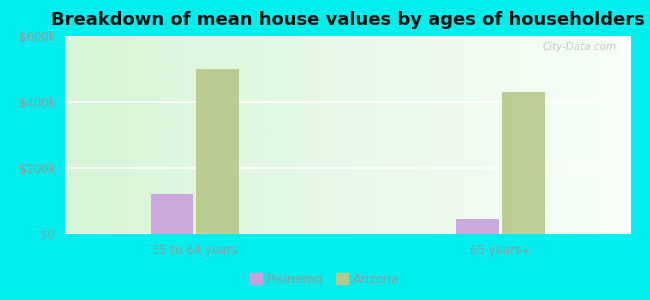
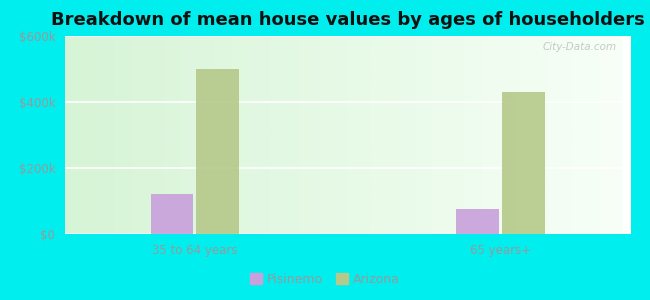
Pisinemo/65 years+: $45k -> $75k
